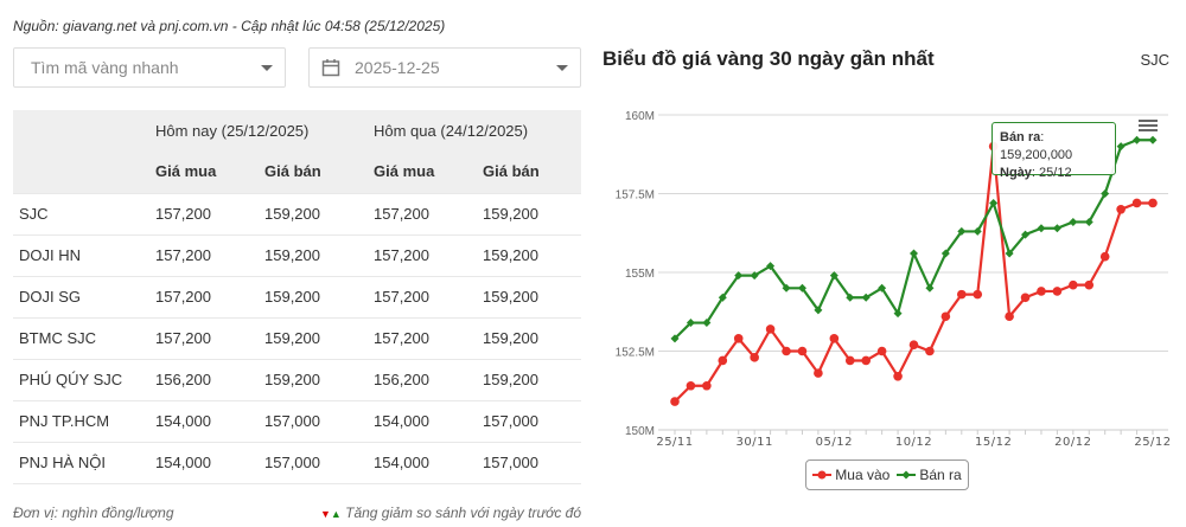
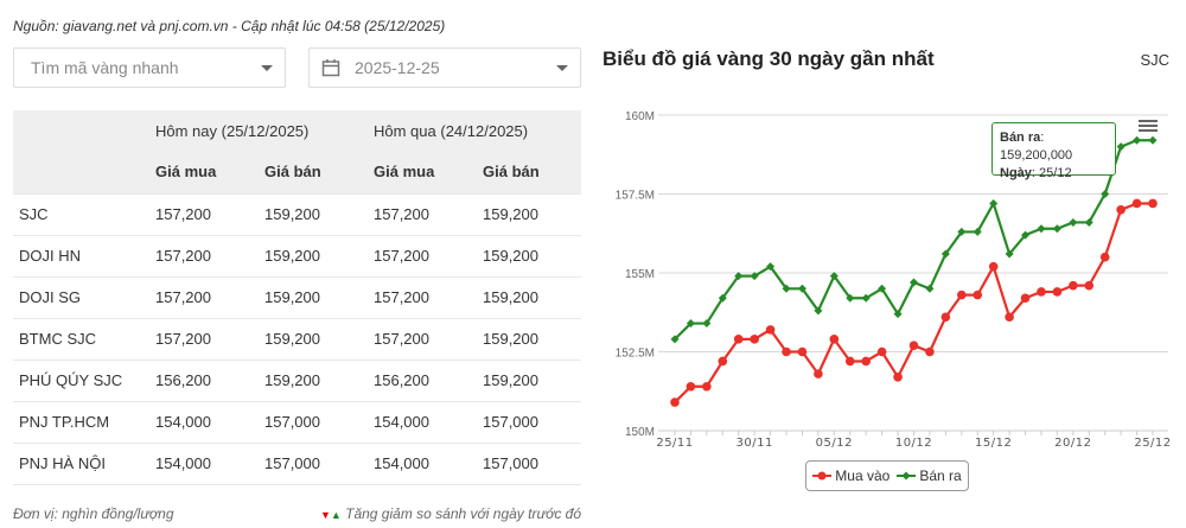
Mua vào/30/11: 152.3M -> 152.9M
Bán ra/10/12: 155.6M -> 154.7M
Mua vào/15/12: 159.0M -> 155.2M
